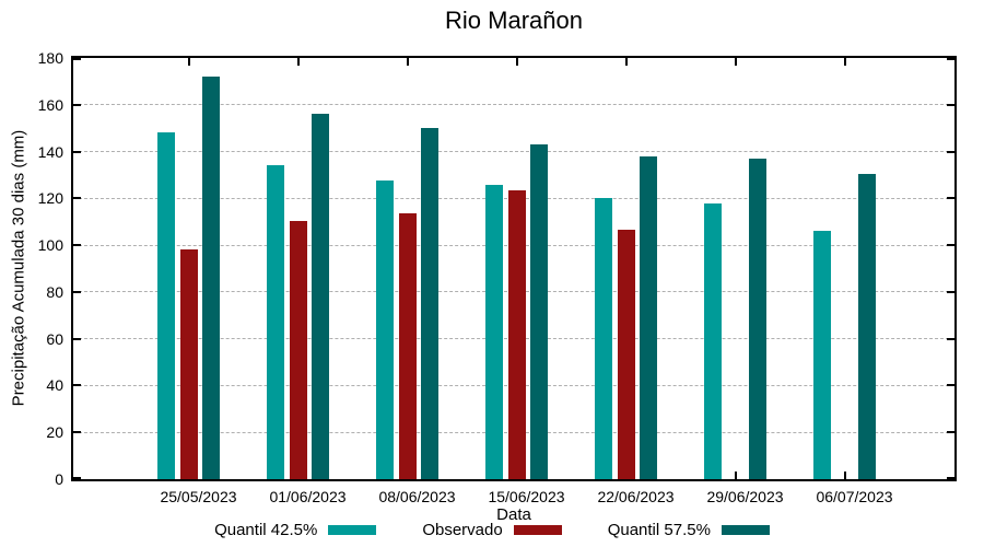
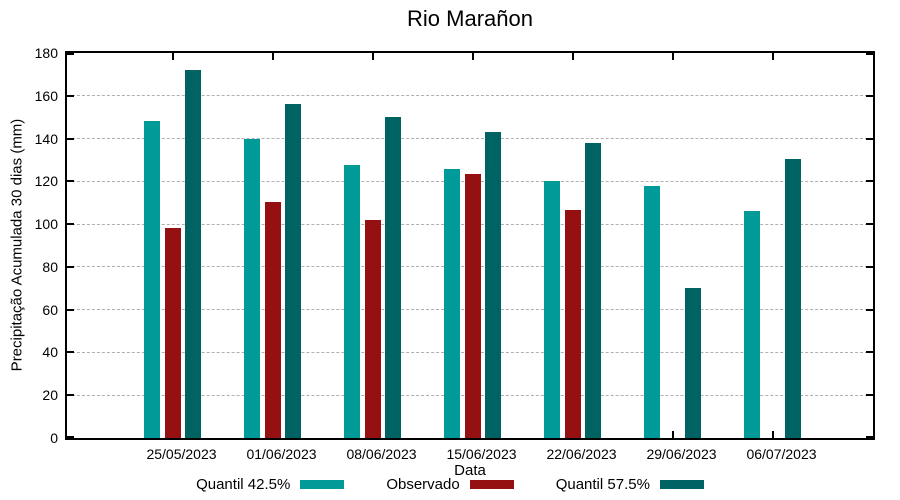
Quantil 42.5%/01/06/2023: 134 -> 140
Observado/08/06/2023: 114 -> 102
Quantil 57.5%/29/06/2023: 137 -> 70
